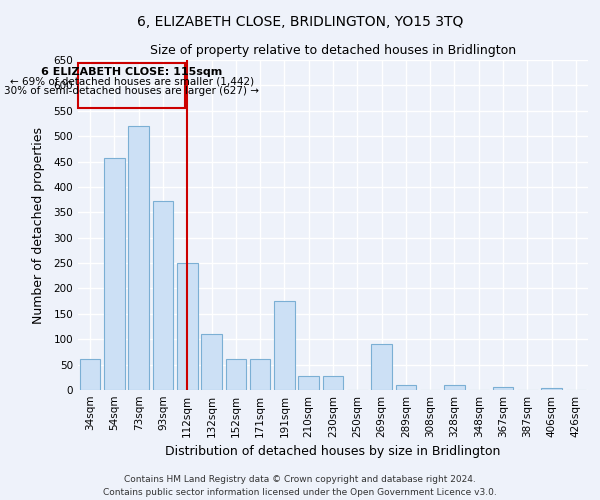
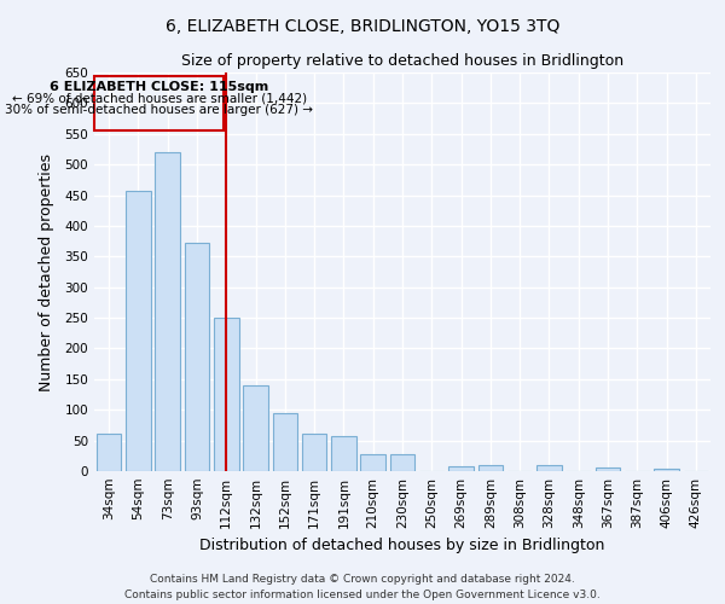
132sqm: 110 -> 140
152sqm: 62 -> 95
191sqm: 176 -> 57
269sqm: 90 -> 8
